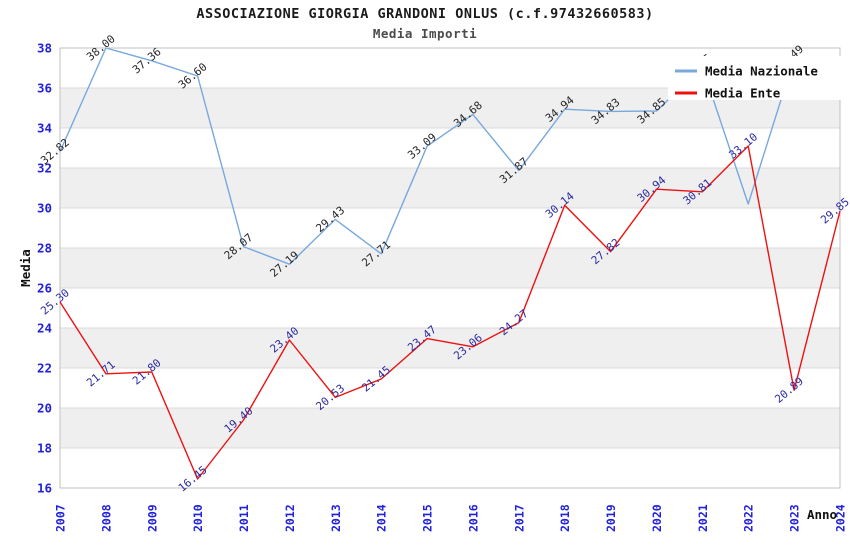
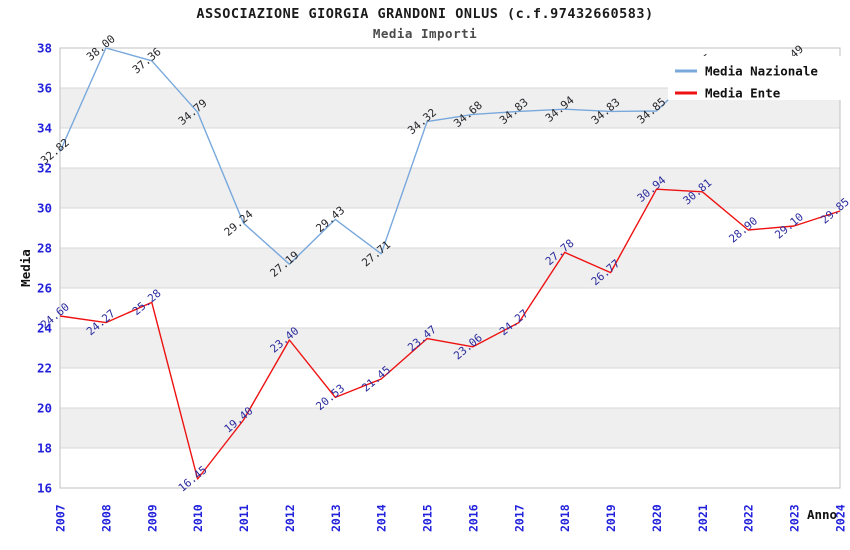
Media Ente/2007: 25.30 -> 24.60
Media Ente/2008: 21.71 -> 24.27
Media Ente/2009: 21.80 -> 25.28
Media Nazionale/2010: 36.60 -> 34.79
Media Nazionale/2011: 28.07 -> 29.24
Media Nazionale/2015: 33.09 -> 34.32
Media Nazionale/2017: 31.87 -> 34.83
Media Ente/2018: 30.14 -> 27.78
Media Ente/2019: 27.82 -> 26.77
Media Nazionale/2022: 30.2 -> 36.8
Media Ente/2022: 33.10 -> 28.90
Media Ente/2023: 20.89 -> 29.10
